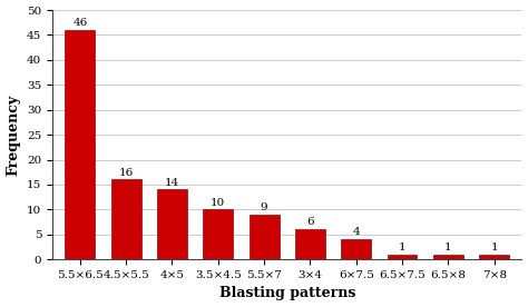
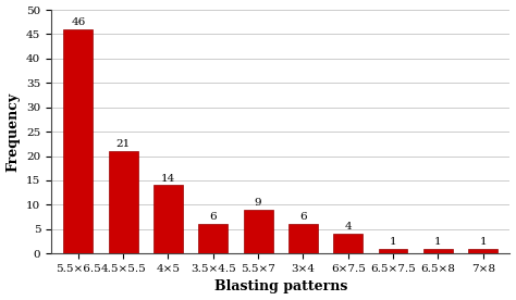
4.5×5.5: 16 -> 21
3.5×4.5: 10 -> 6
